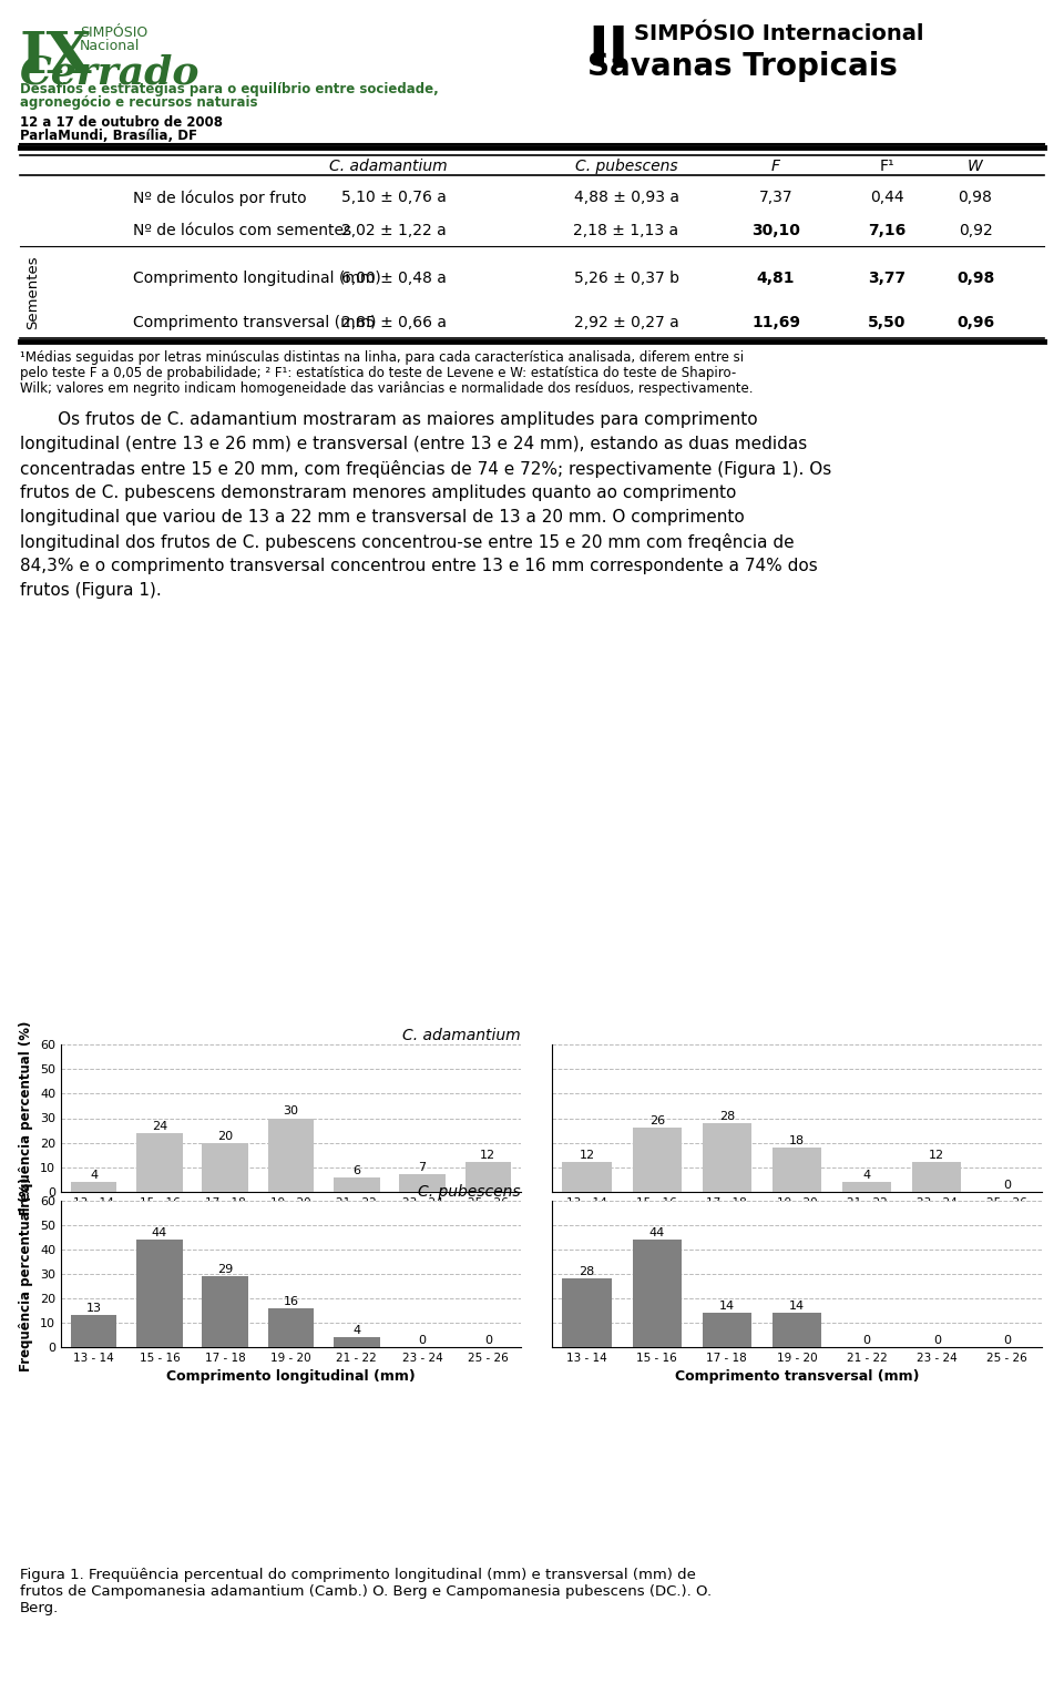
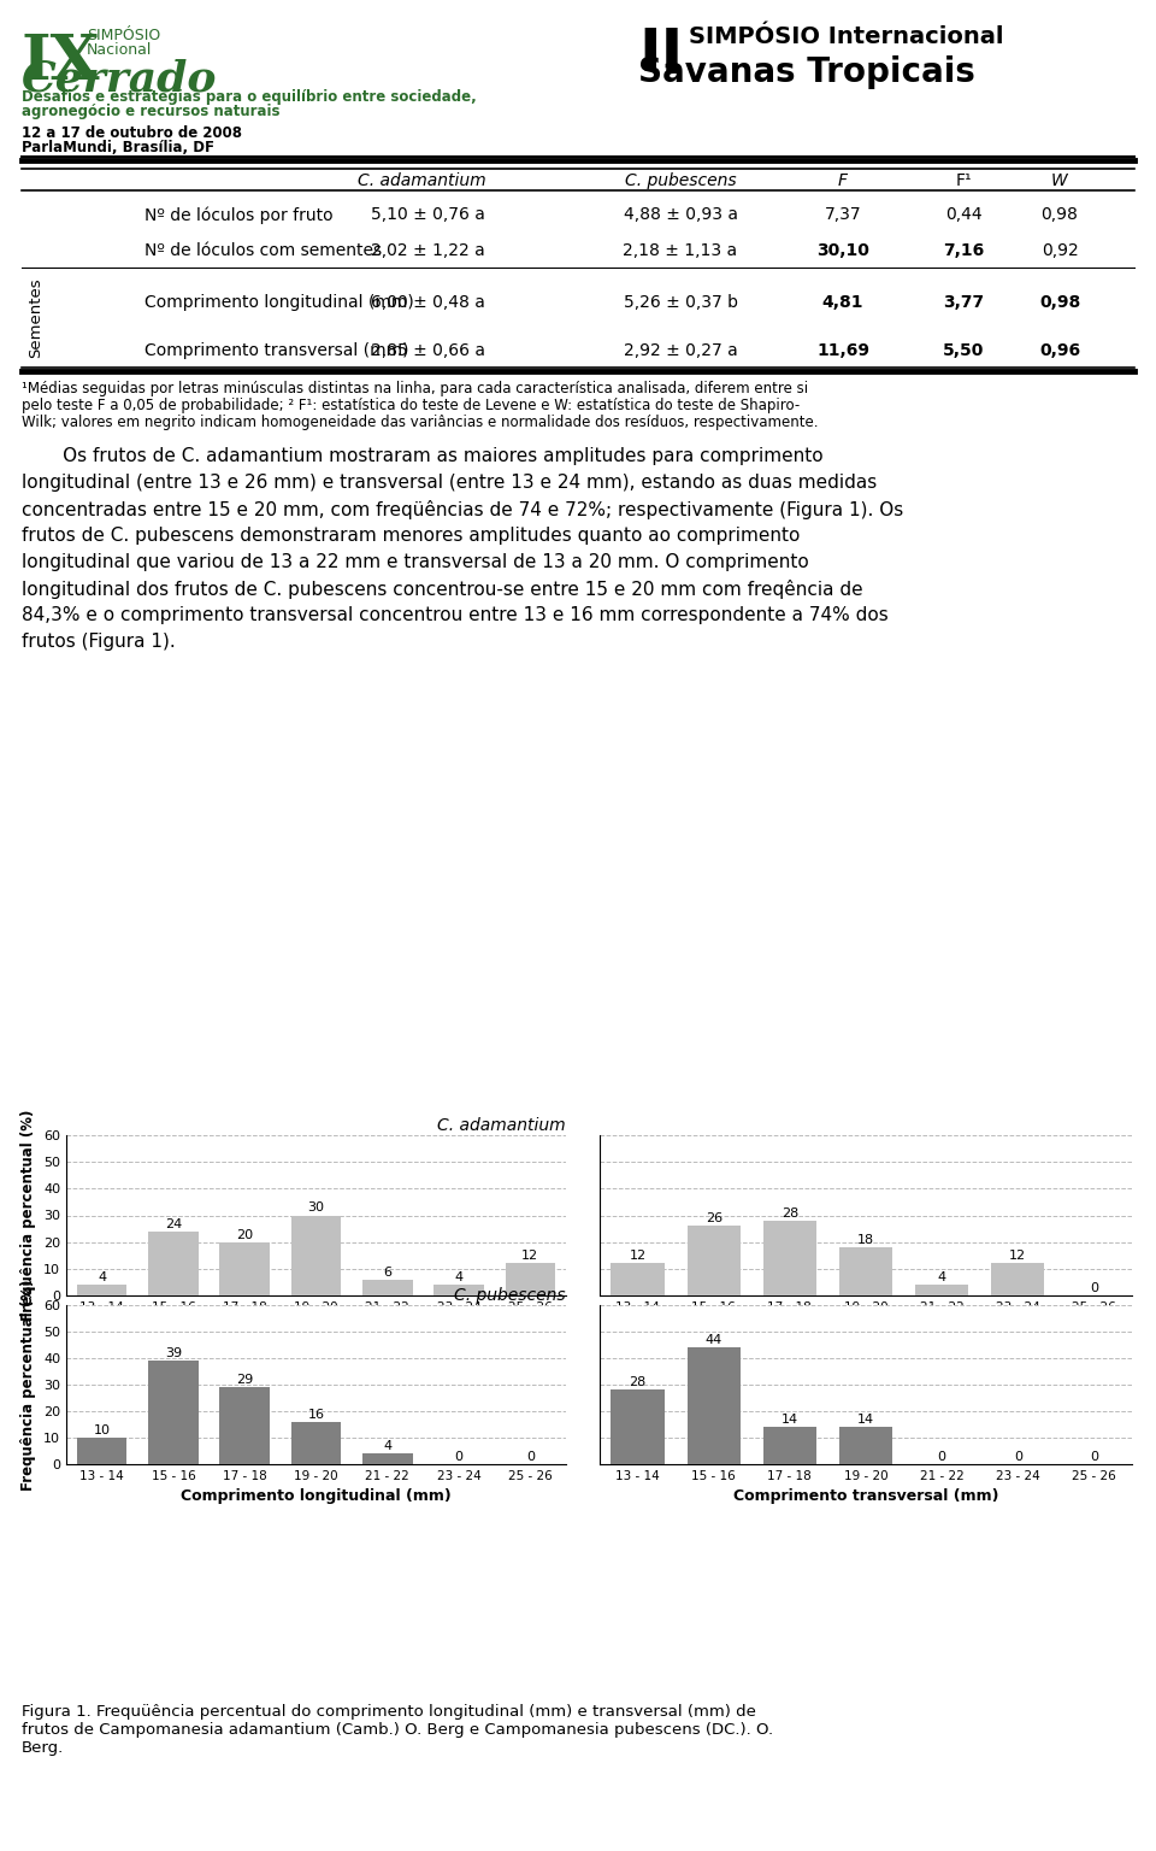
C. adamantium/23 - 24: 7 -> 4
C. pubescens/13 - 14: 13 -> 10
C. pubescens/15 - 16: 44 -> 39
